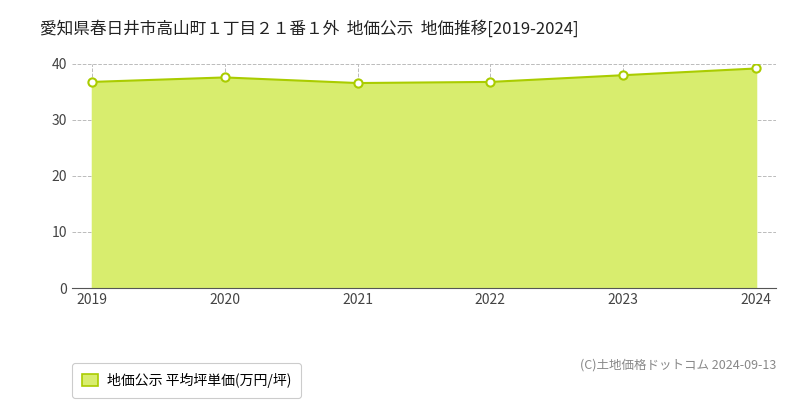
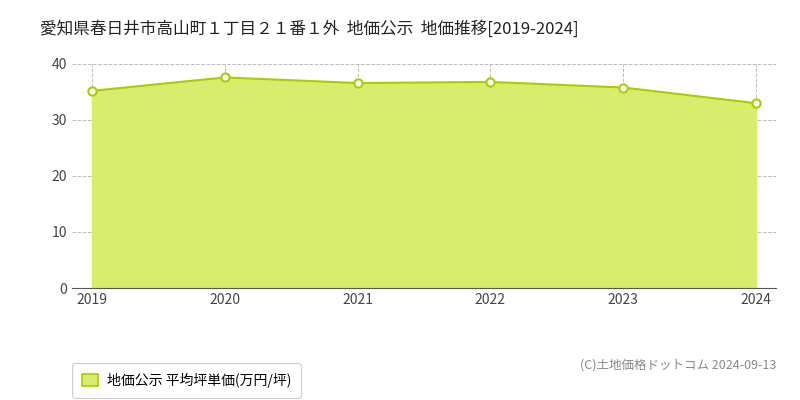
2019: 36.8 -> 35.2
2023: 38.0 -> 35.8
2024: 39.2 -> 33.0
